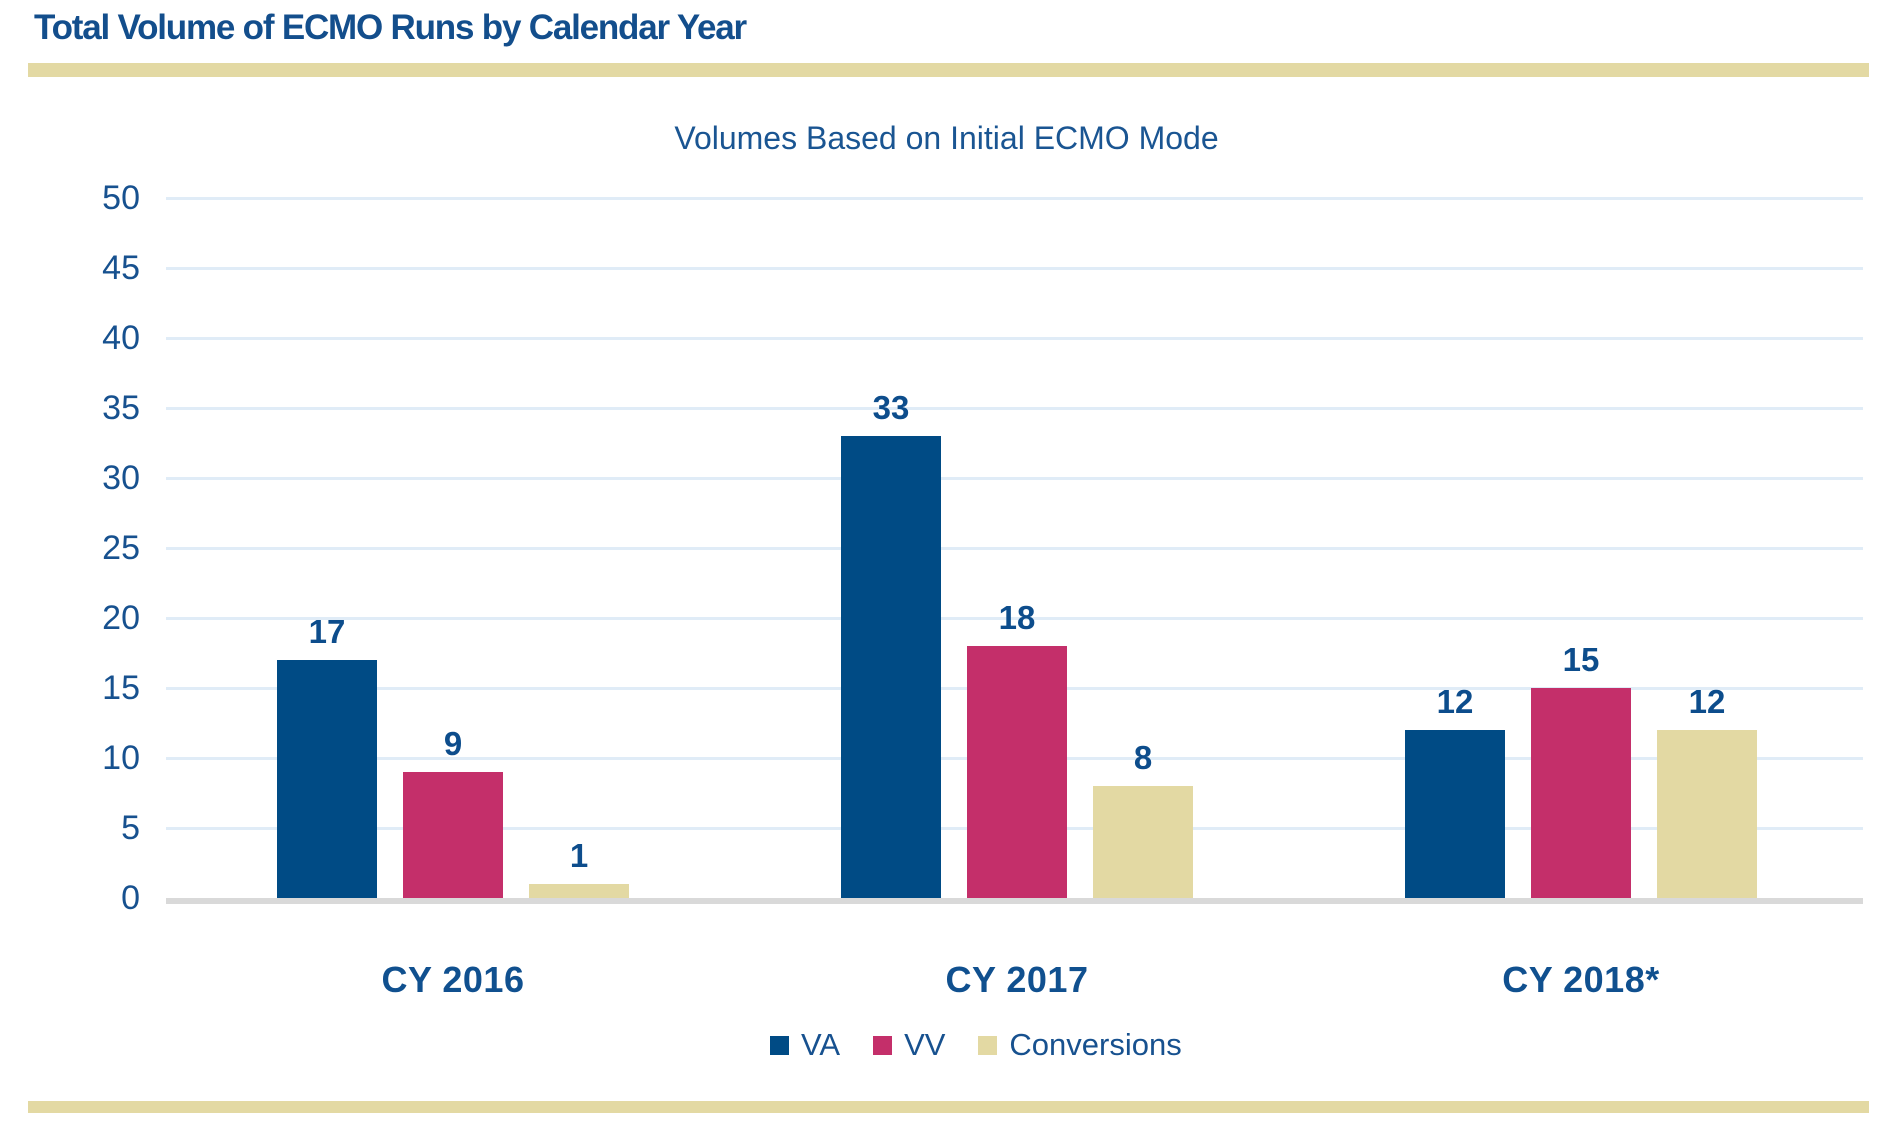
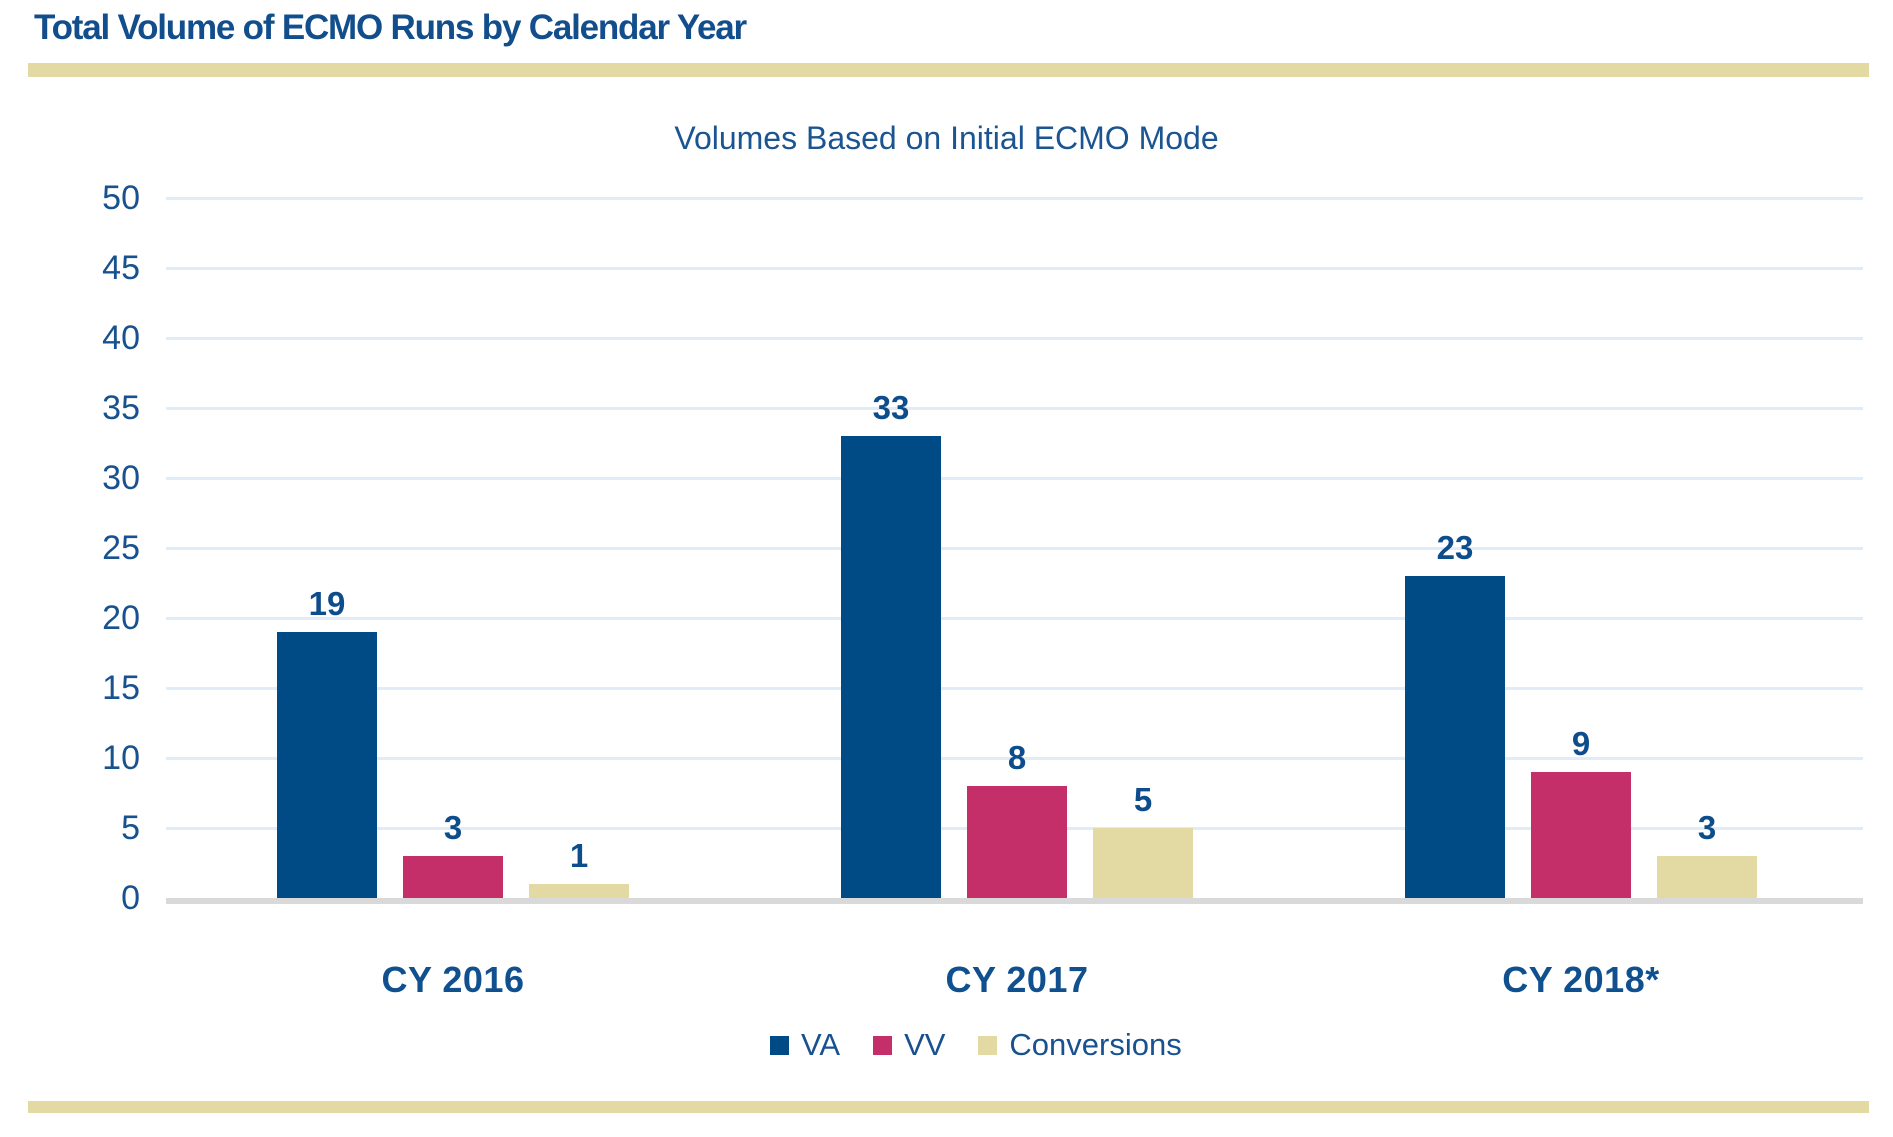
VA/CY 2016: 17 -> 19
VV/CY 2016: 9 -> 3
VV/CY 2017: 18 -> 8
Conversions/CY 2017: 8 -> 5
VA/CY 2018*: 12 -> 23
VV/CY 2018*: 15 -> 9
Conversions/CY 2018*: 12 -> 3
